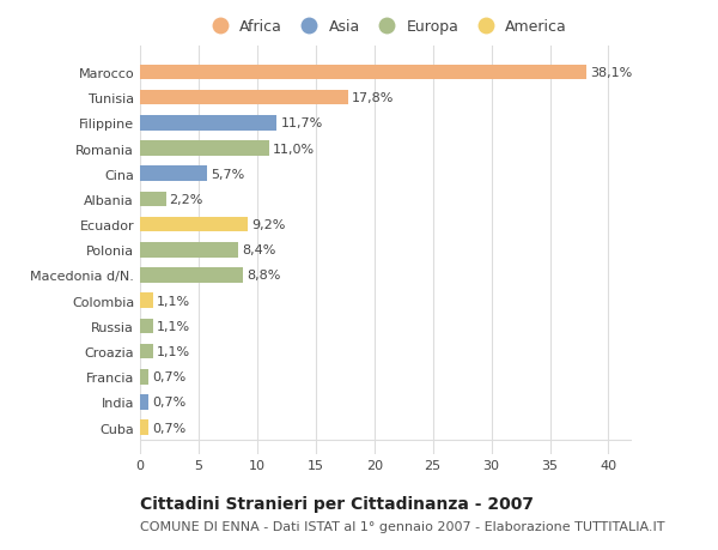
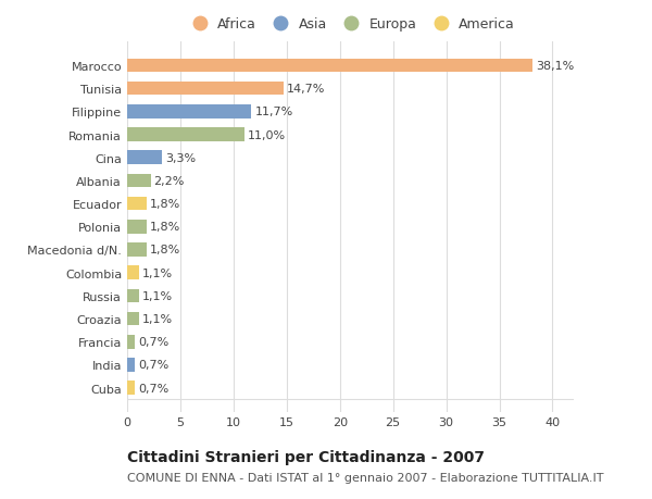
Tunisia: 17,8% -> 14,7%
Cina: 5,7% -> 3,3%
Ecuador: 9,2% -> 1,8%
Polonia: 8,4% -> 1,8%
Macedonia d/N.: 8,8% -> 1,8%
